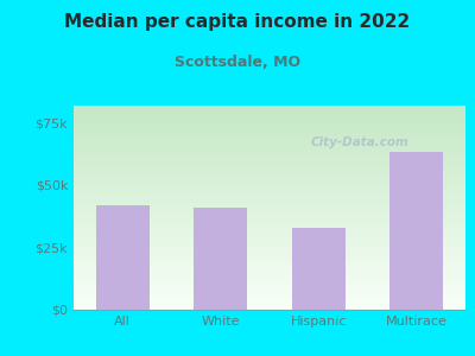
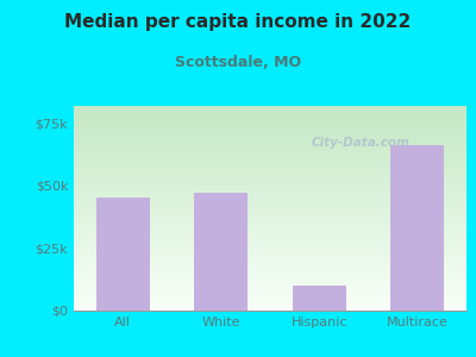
All: $42k -> $45k
White: $41k -> $47k
Hispanic: $33k -> $10k
Multirace: $63k -> $66k
